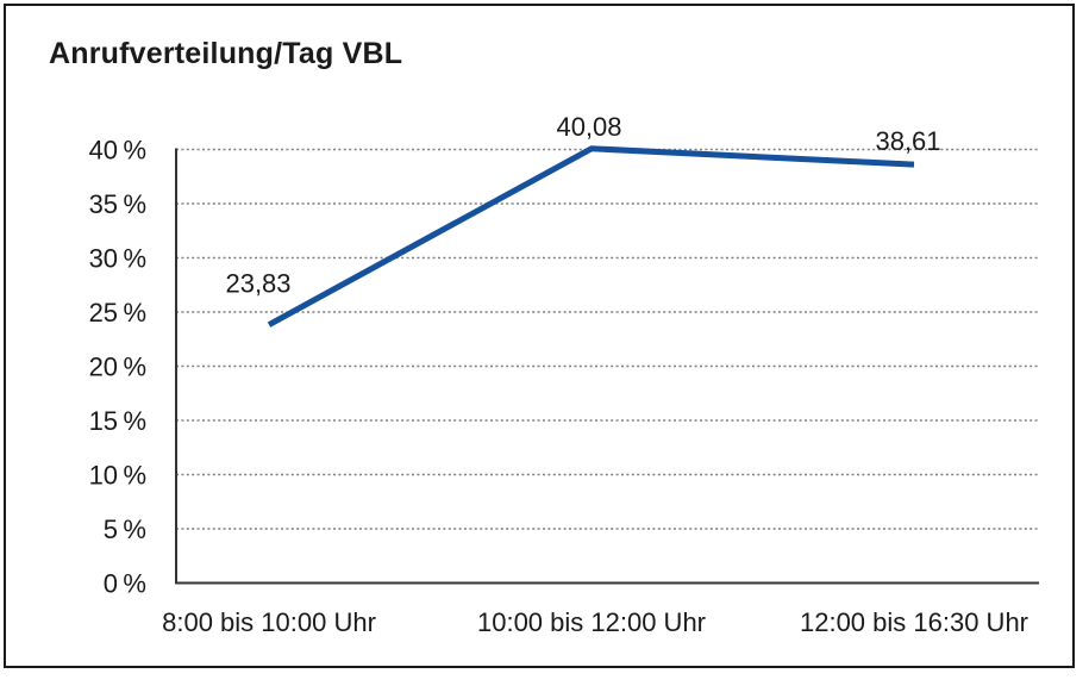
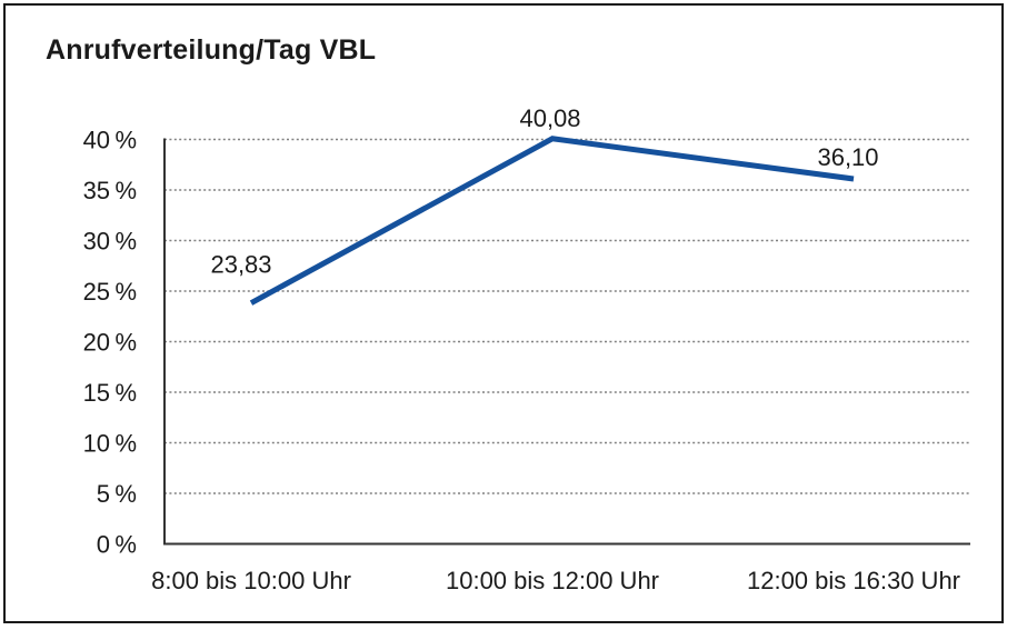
12:00 bis 16:30 Uhr: 38,61 -> 36,10
